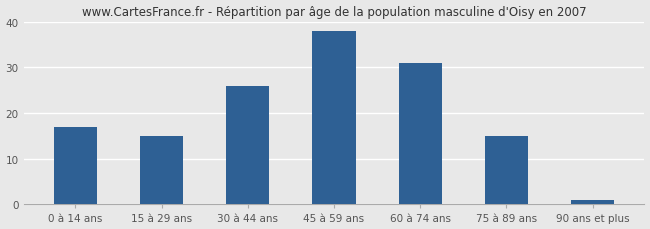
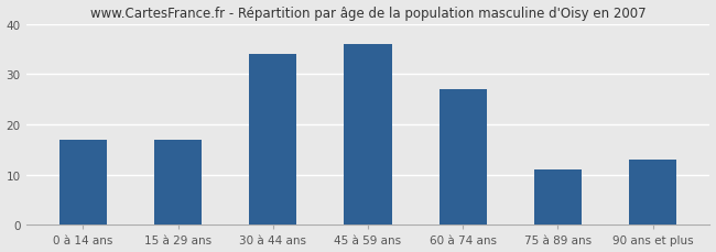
15 à 29 ans: 15 -> 17
30 à 44 ans: 26 -> 34
45 à 59 ans: 38 -> 36
60 à 74 ans: 31 -> 27
75 à 89 ans: 15 -> 11
90 ans et plus: 1 -> 13
